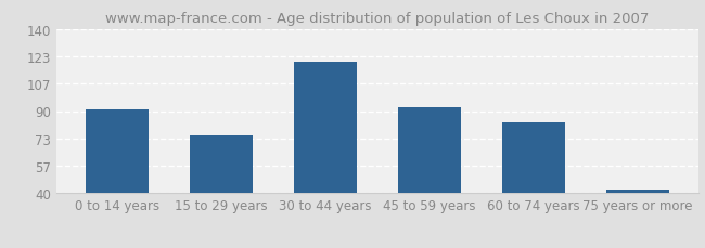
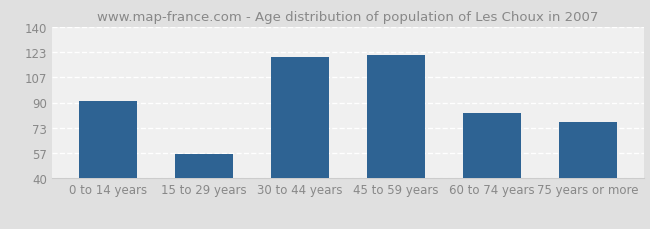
15 to 29 years: 75 -> 56
45 to 59 years: 92 -> 121
75 years or more: 42 -> 77
